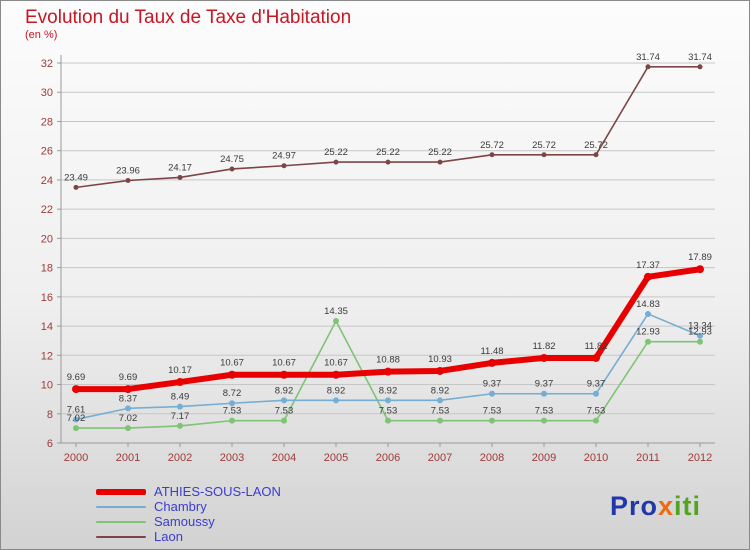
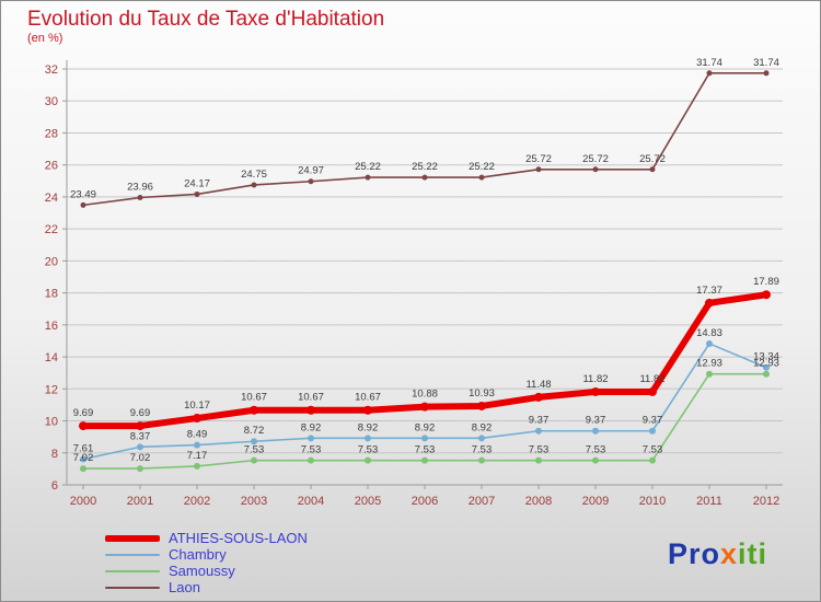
Samoussy/2005: 14.35 -> 7.53
